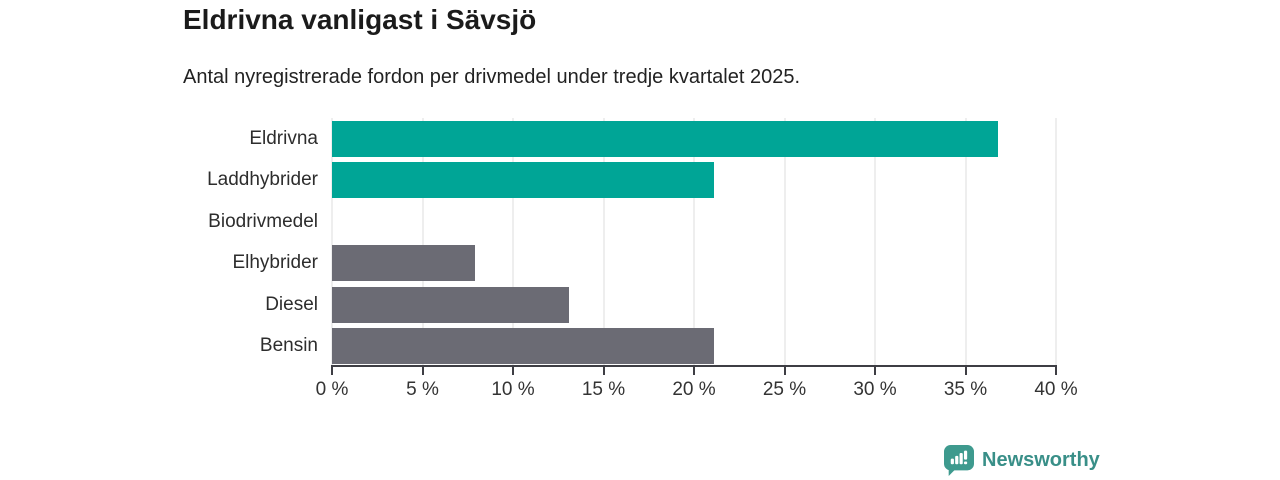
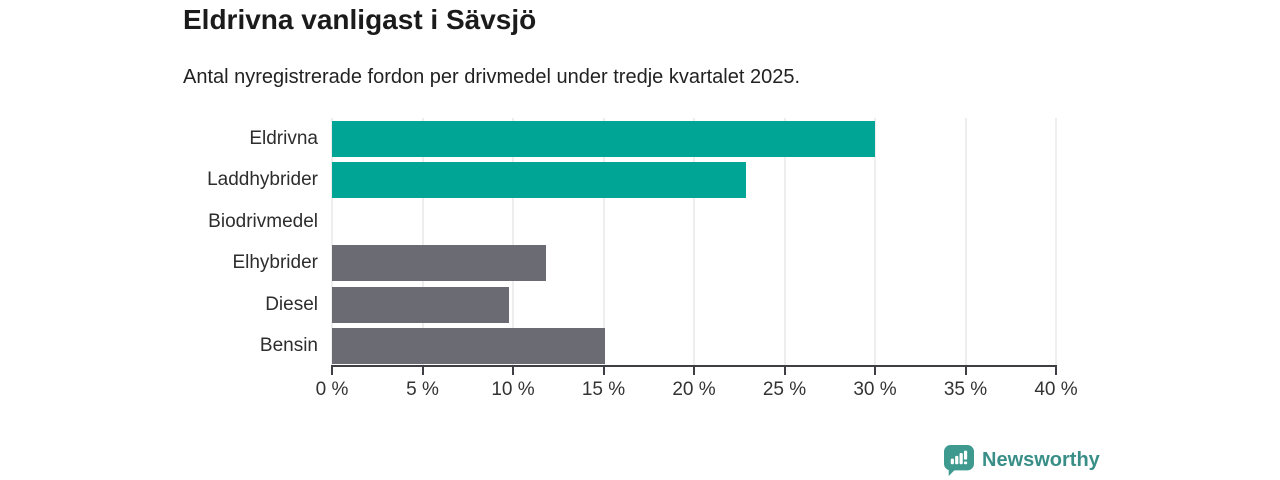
Eldrivna: 36.8% -> 30.0%
Laddhybrider: 21.1% -> 22.9%
Elhybrider: 7.9% -> 11.8%
Diesel: 13.1% -> 9.8%
Bensin: 21.1% -> 15.1%
